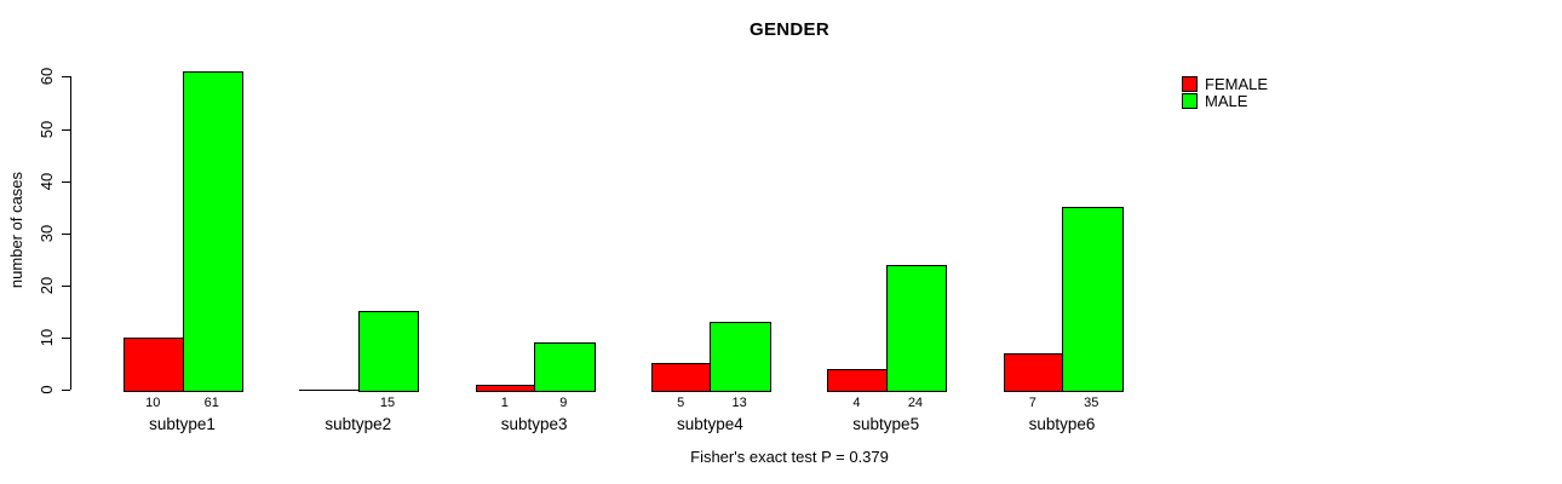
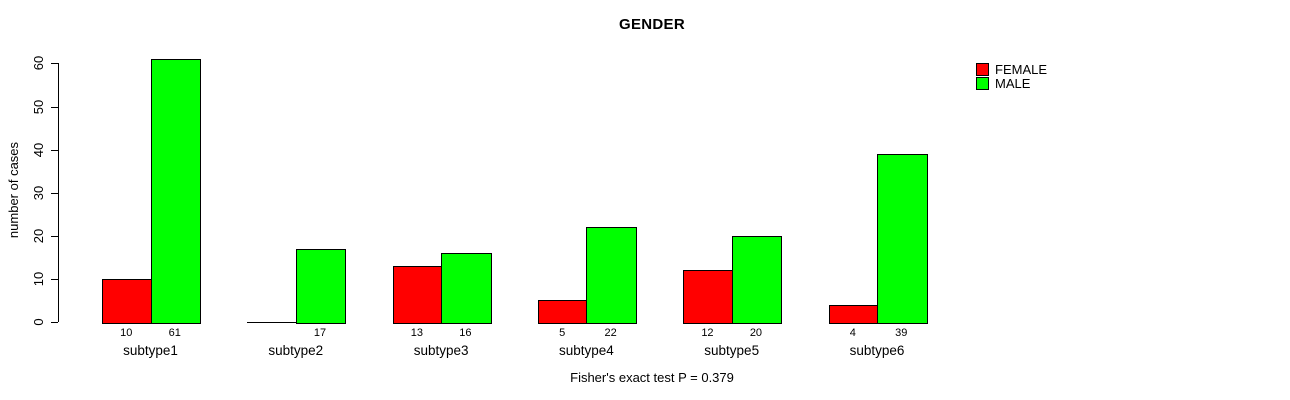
MALE/subtype2: 15 -> 17
FEMALE/subtype3: 1 -> 13
MALE/subtype3: 9 -> 16
MALE/subtype4: 13 -> 22
FEMALE/subtype5: 4 -> 12
MALE/subtype5: 24 -> 20
FEMALE/subtype6: 7 -> 4
MALE/subtype6: 35 -> 39
